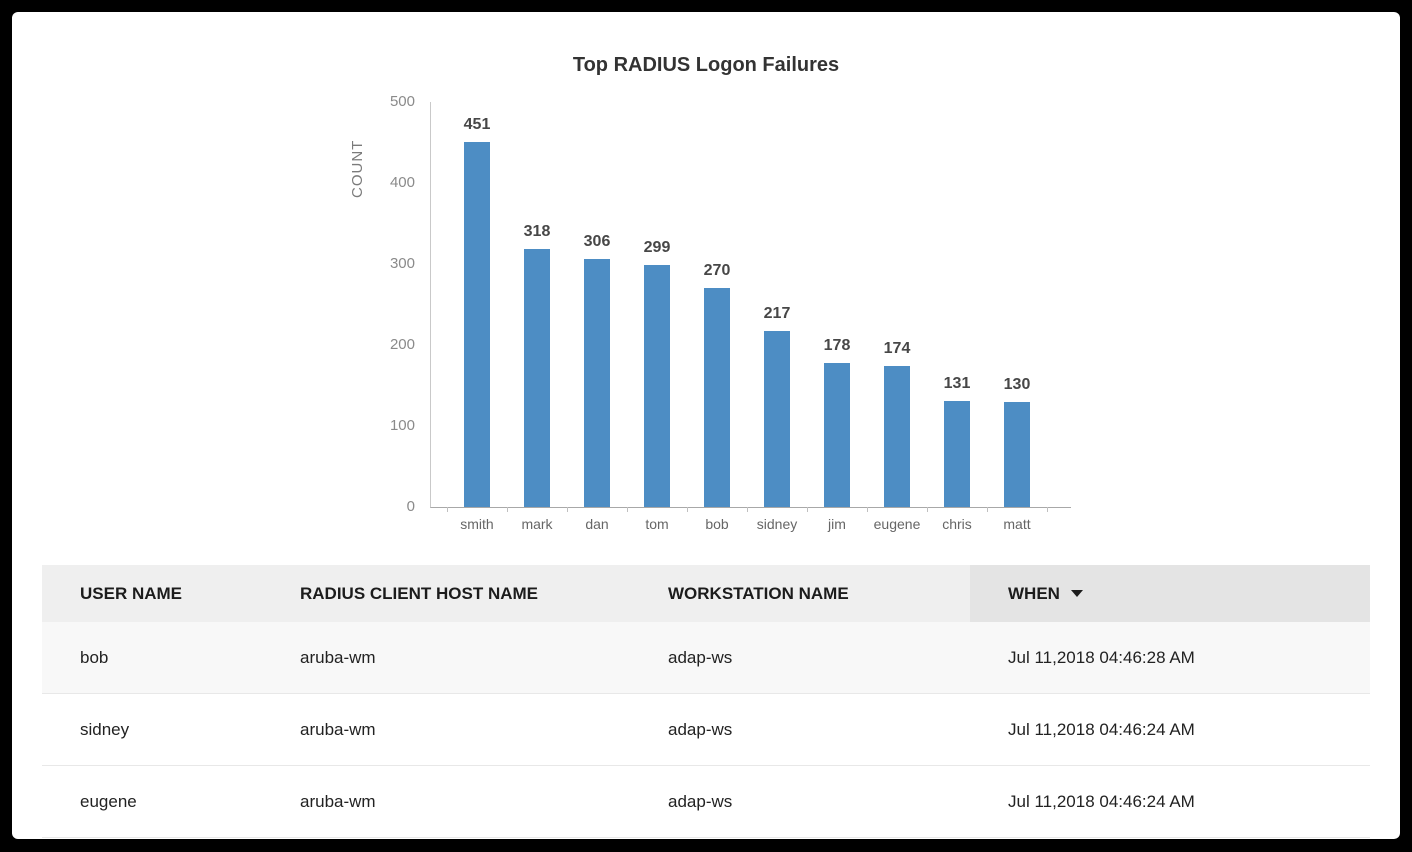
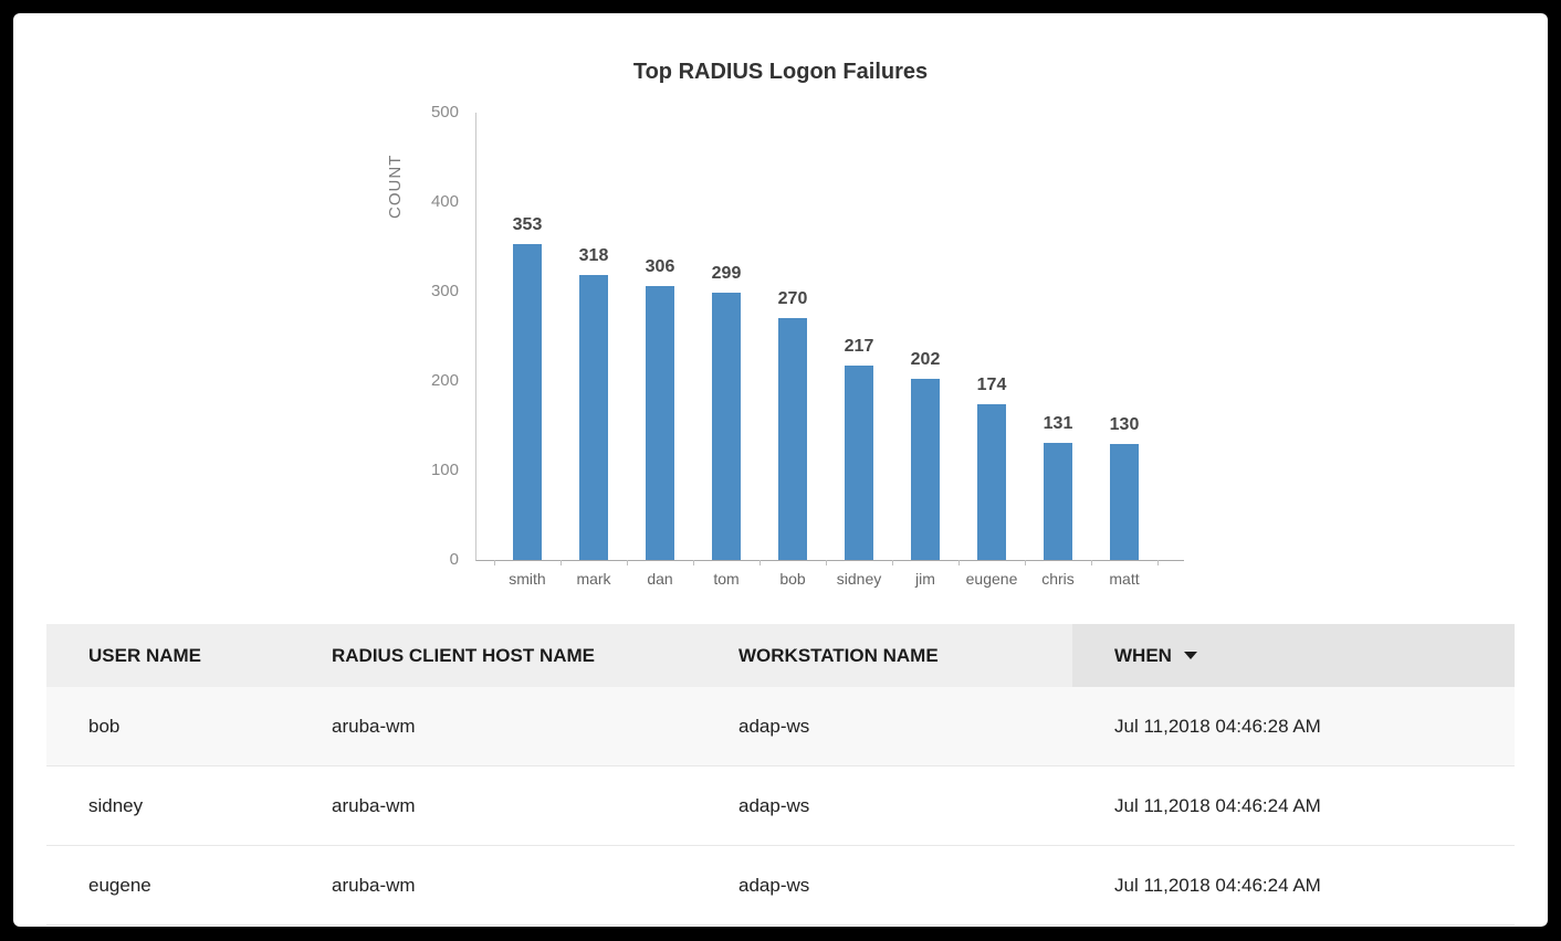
smith: 451 -> 353
jim: 178 -> 202
